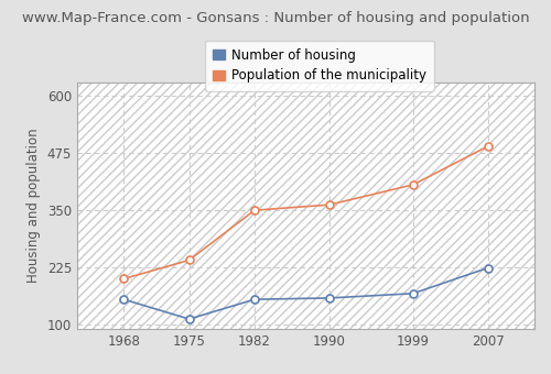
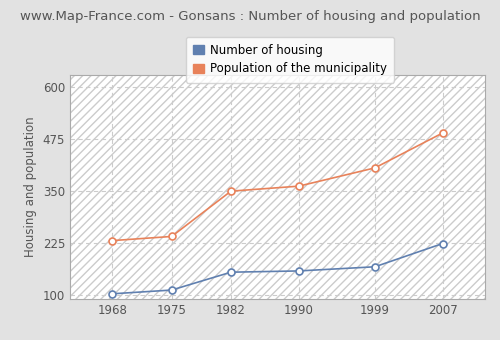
Number of housing/1968: 155 -> 103
Population of the municipality/1968: 200 -> 231
